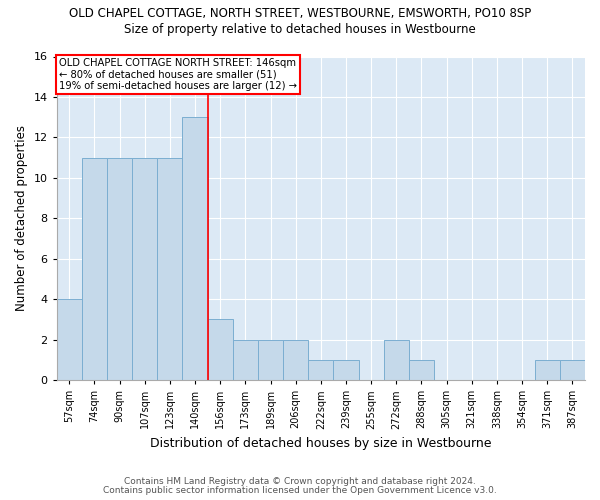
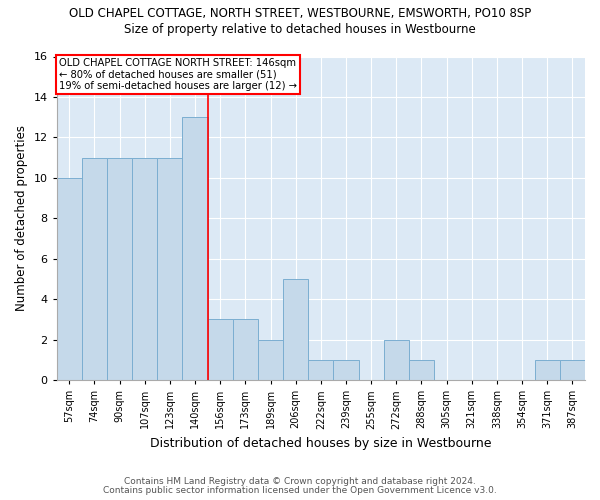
57sqm: 4 -> 10
173sqm: 2 -> 3
206sqm: 2 -> 5
